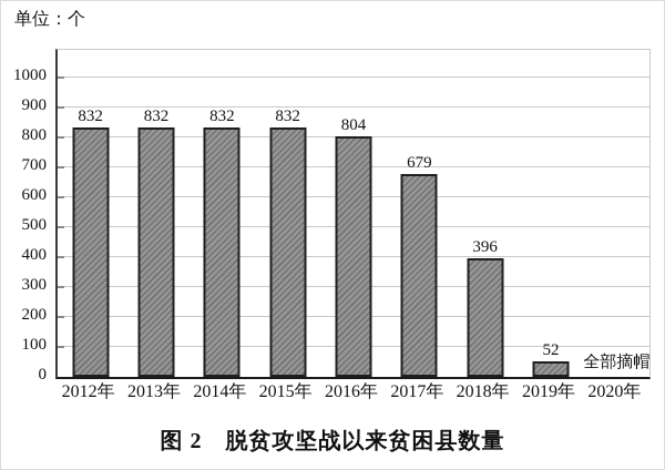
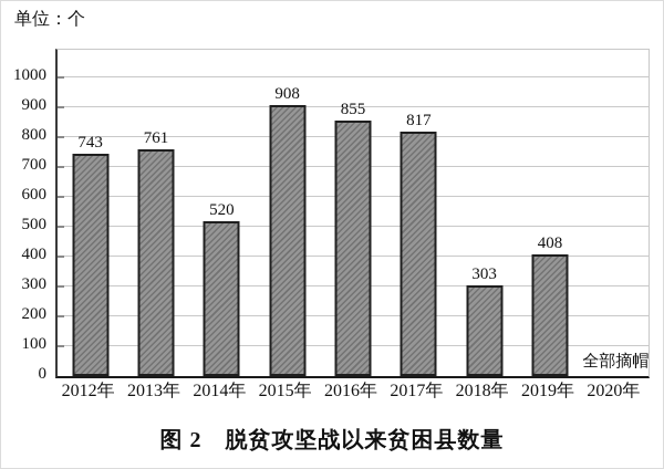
2012年: 832 -> 743
2013年: 832 -> 761
2014年: 832 -> 520
2015年: 832 -> 908
2016年: 804 -> 855
2017年: 679 -> 817
2018年: 396 -> 303
2019年: 52 -> 408
